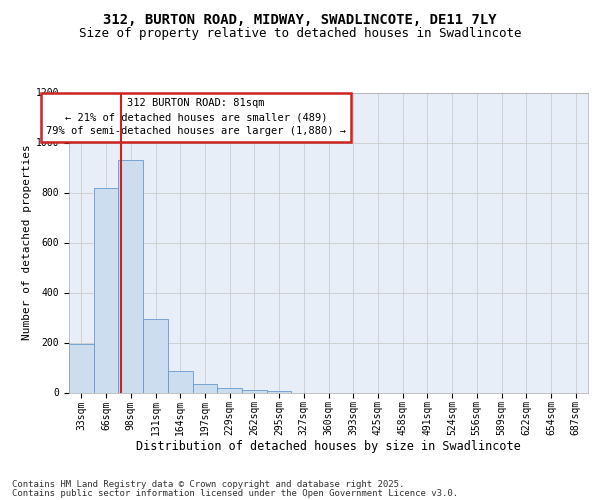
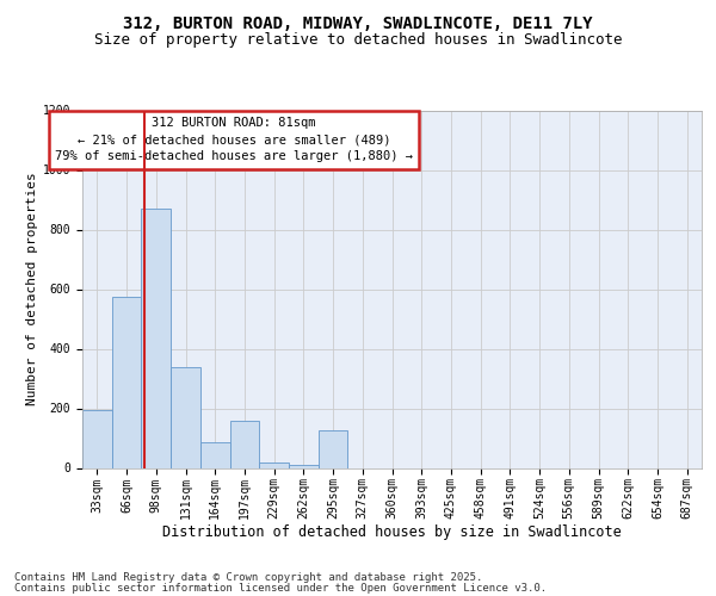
66sqm: 820 -> 575
98sqm: 930 -> 870
131sqm: 295 -> 340
197sqm: 35 -> 160
295sqm: 5 -> 125
